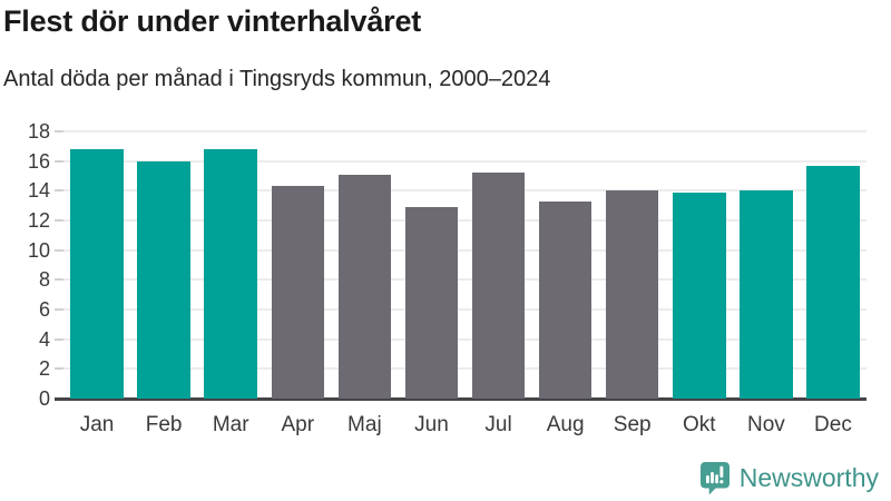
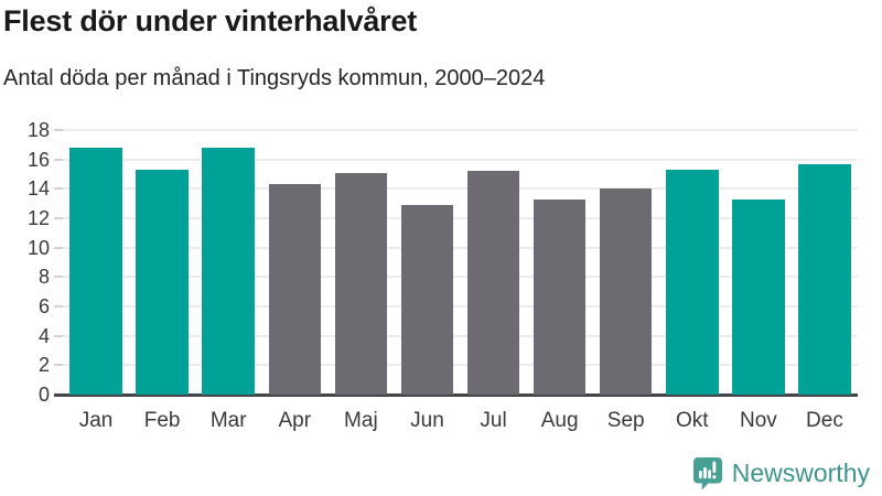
Feb: 16.0 -> 15.3
Okt: 13.9 -> 15.3
Nov: 14.0 -> 13.3
